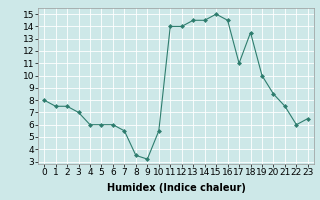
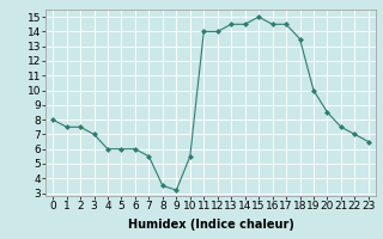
17: 11.0 -> 14.5
22: 6.0 -> 7.0
